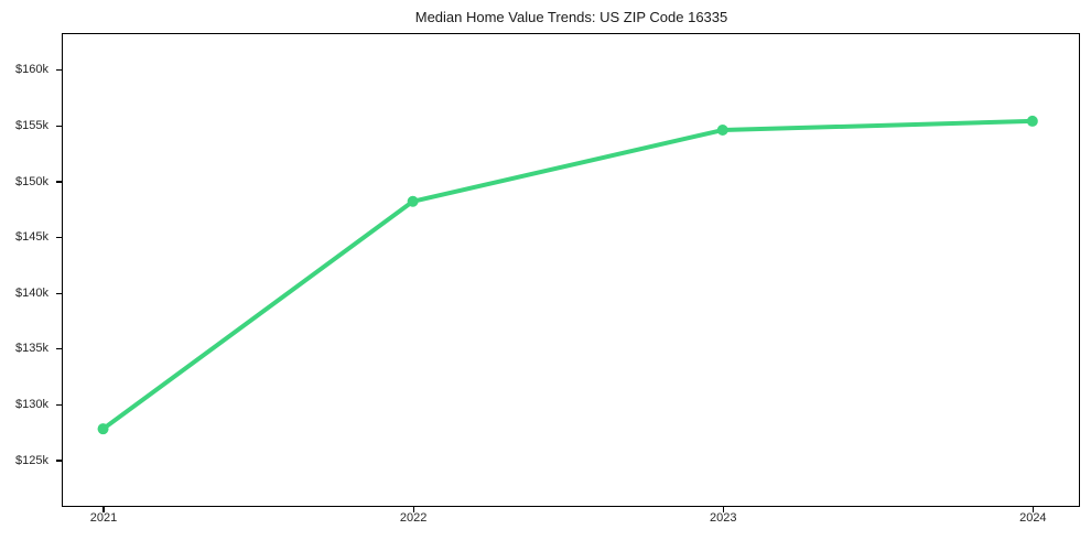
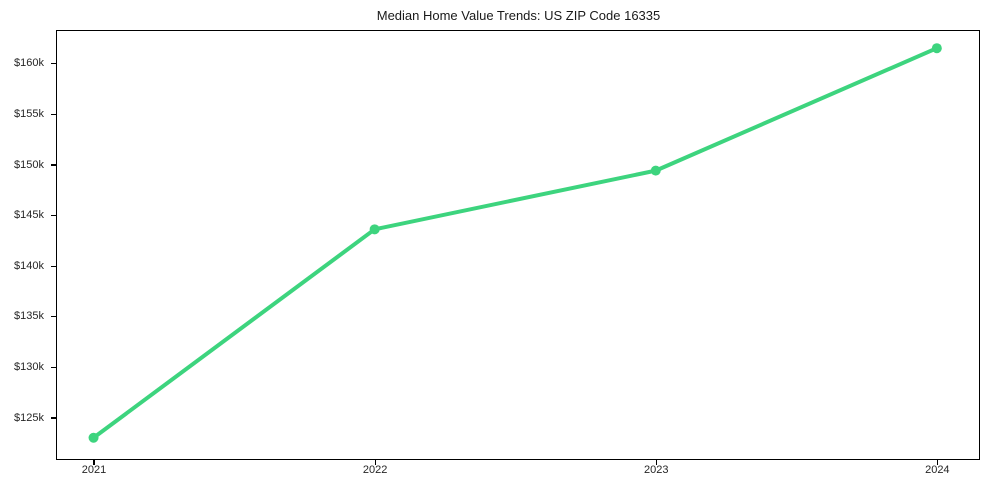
2021: $127.8k -> $123.0k
2022: $148.2k -> $143.6k
2023: $154.6k -> $149.4k
2024: $155.4k -> $161.5k
